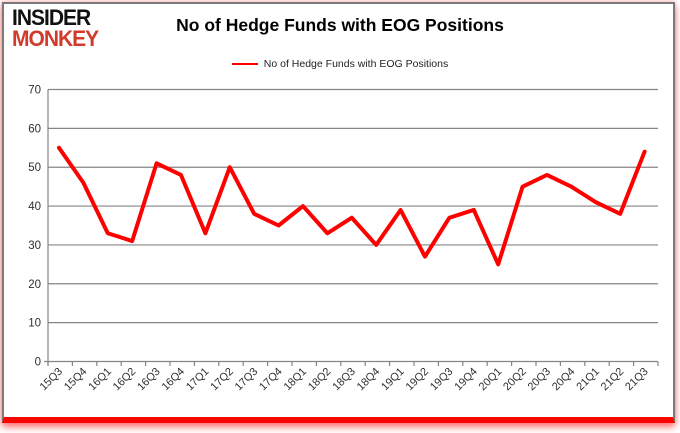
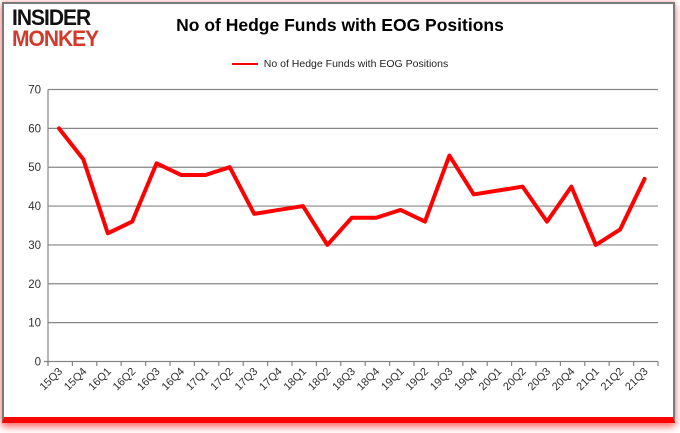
15Q3: 55 -> 60
15Q4: 46 -> 52
16Q2: 31 -> 36
17Q1: 33 -> 48
17Q4: 35 -> 39
18Q2: 33 -> 30
18Q4: 30 -> 37
19Q2: 27 -> 36
19Q3: 37 -> 53
19Q4: 39 -> 43
20Q1: 25 -> 44
20Q3: 48 -> 36
21Q1: 41 -> 30
21Q2: 38 -> 34
21Q3: 54 -> 47
